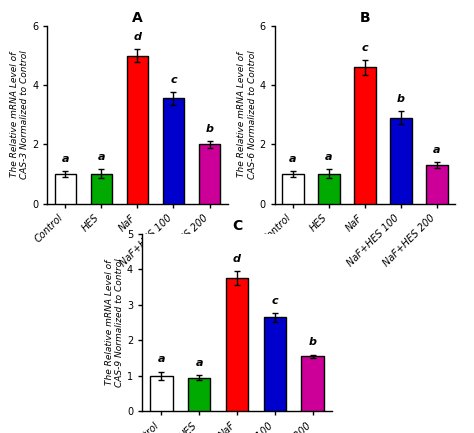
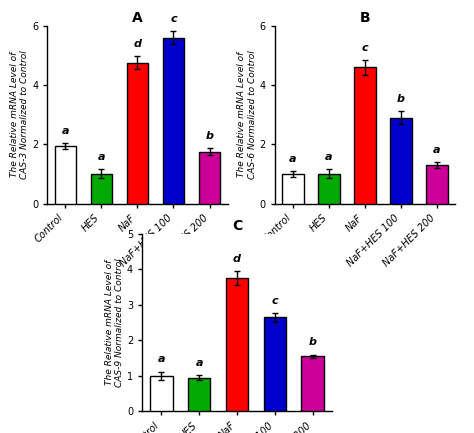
A/Control: 1.00 -> 1.95
A/NaF: 5.00 -> 4.75
A/NaF+HES 100: 3.55 -> 5.60
A/NaF+HES 200: 2.00 -> 1.75
